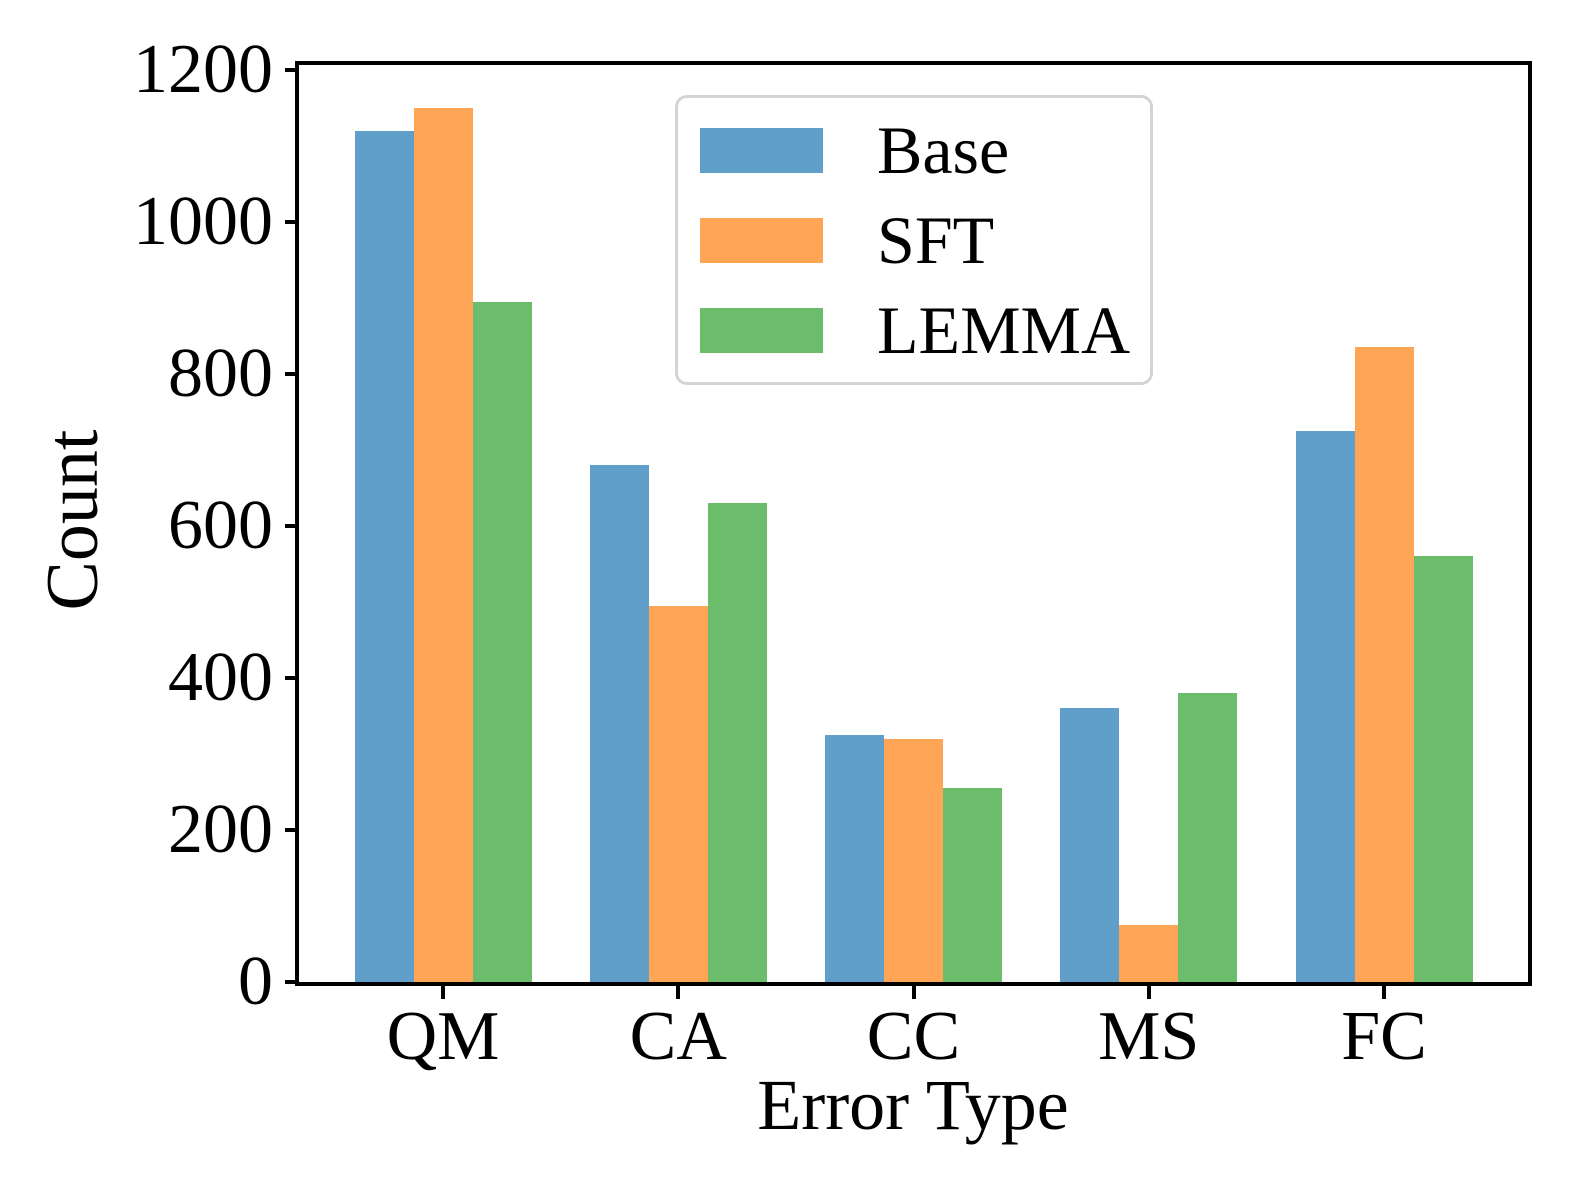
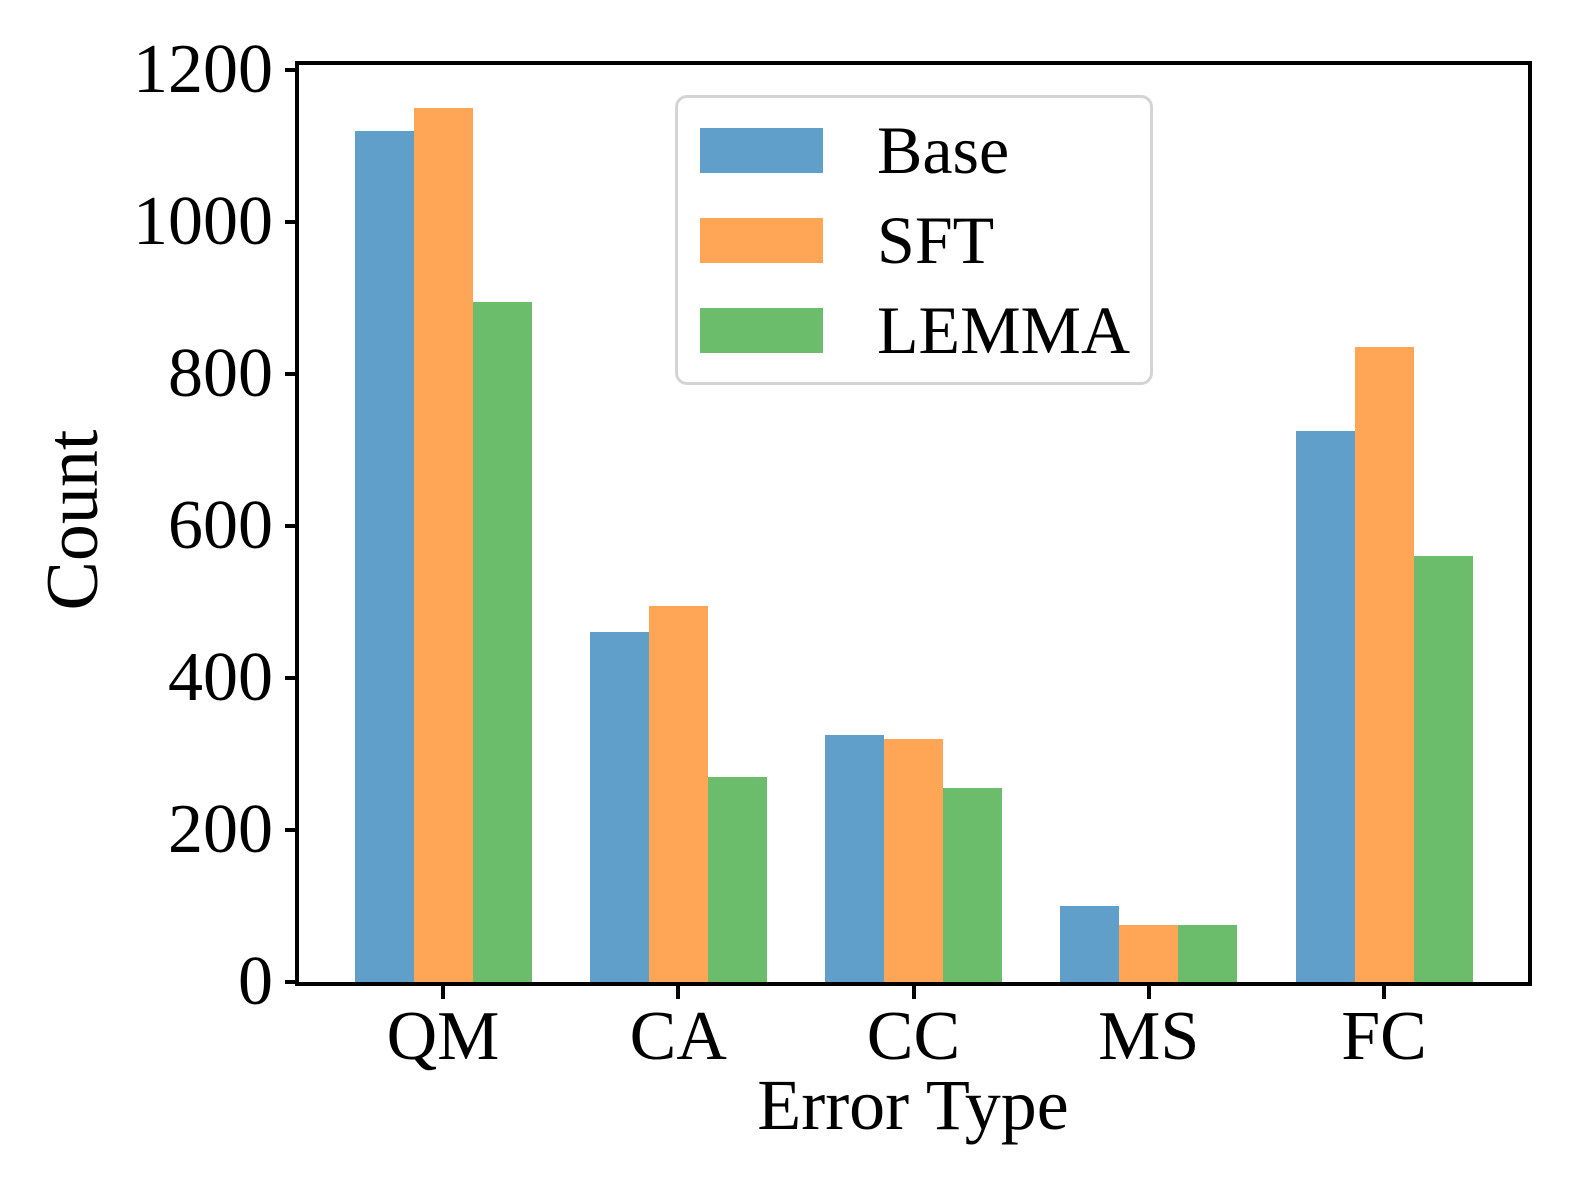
Base/CA: 680 -> 460
LEMMA/CA: 630 -> 270
Base/MS: 360 -> 100
LEMMA/MS: 380 -> 80
